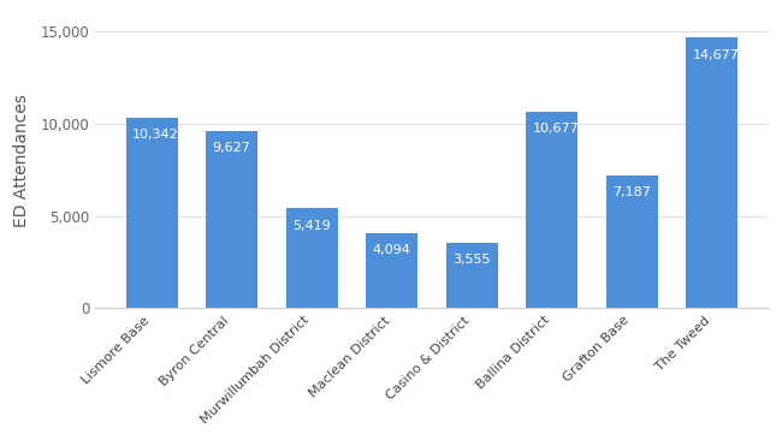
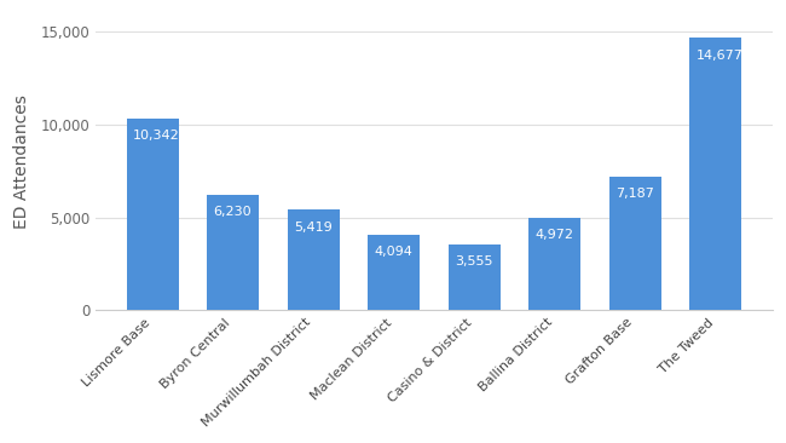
Byron Central: 9,627 -> 6,230
Ballina District: 10,677 -> 4,972
